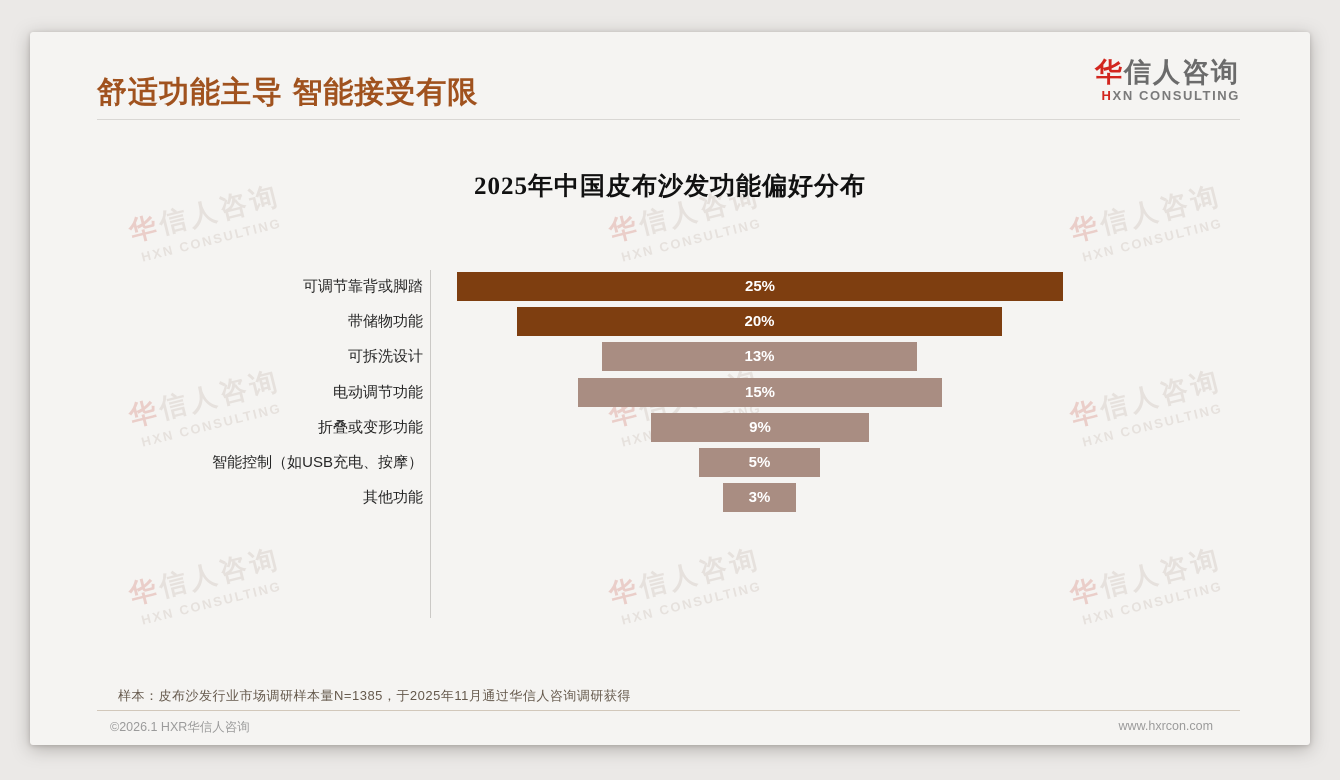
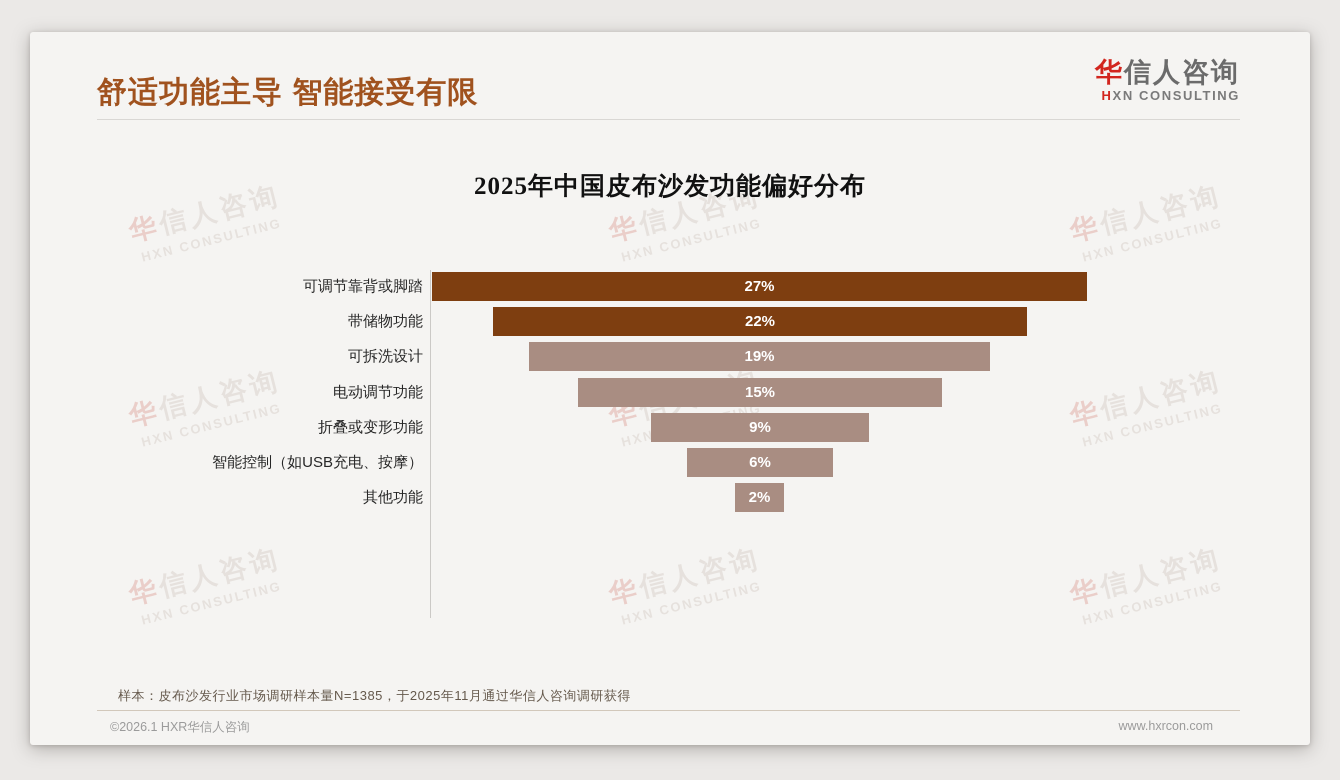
可调节靠背或脚踏: 25% -> 27%
带储物功能: 20% -> 22%
可拆洗设计: 13% -> 19%
智能控制（如USB充电、按摩）: 5% -> 6%
其他功能: 3% -> 2%
